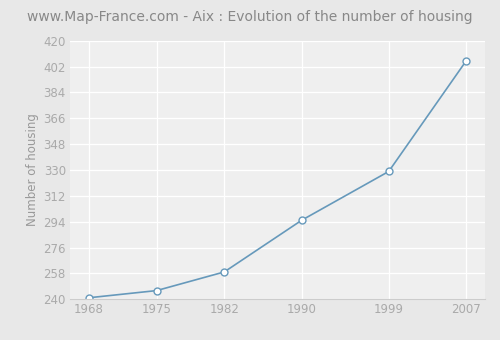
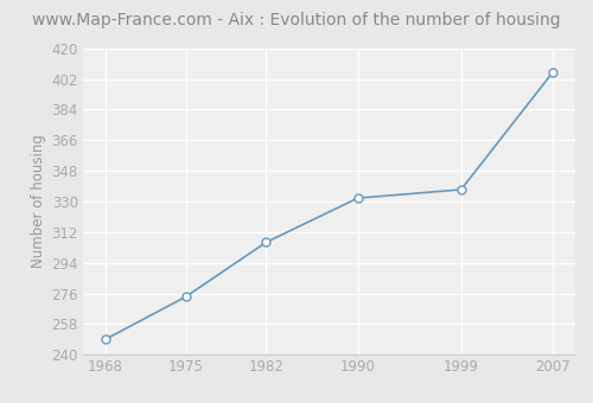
1968: 241 -> 249
1975: 246 -> 274
1982: 259 -> 306
1990: 295 -> 332
1999: 329 -> 337
